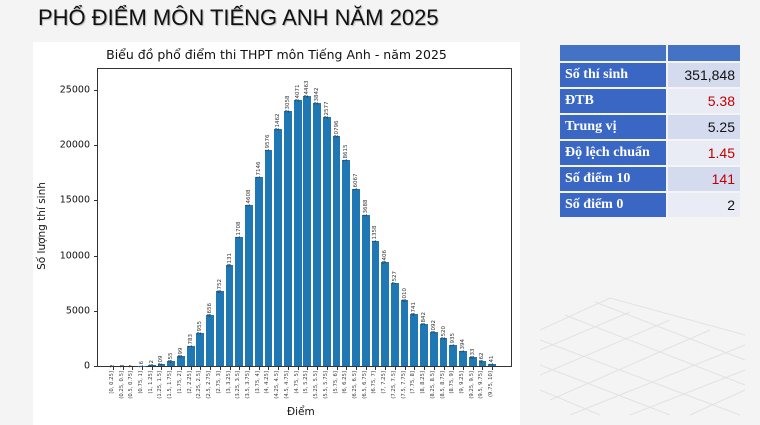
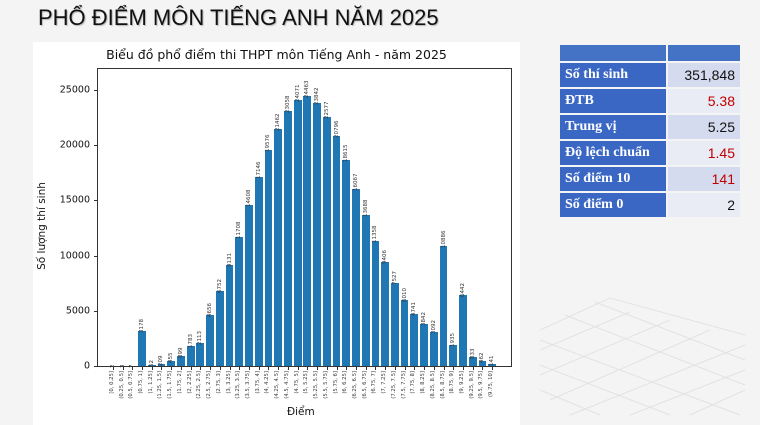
(0.75, 1]: 16 -> 3178
(2.25, 2.5]: 2955 -> 2113
(8.5, 8.75]: 2520 -> 10886
(9, 9.25]: 1394 -> 6442
